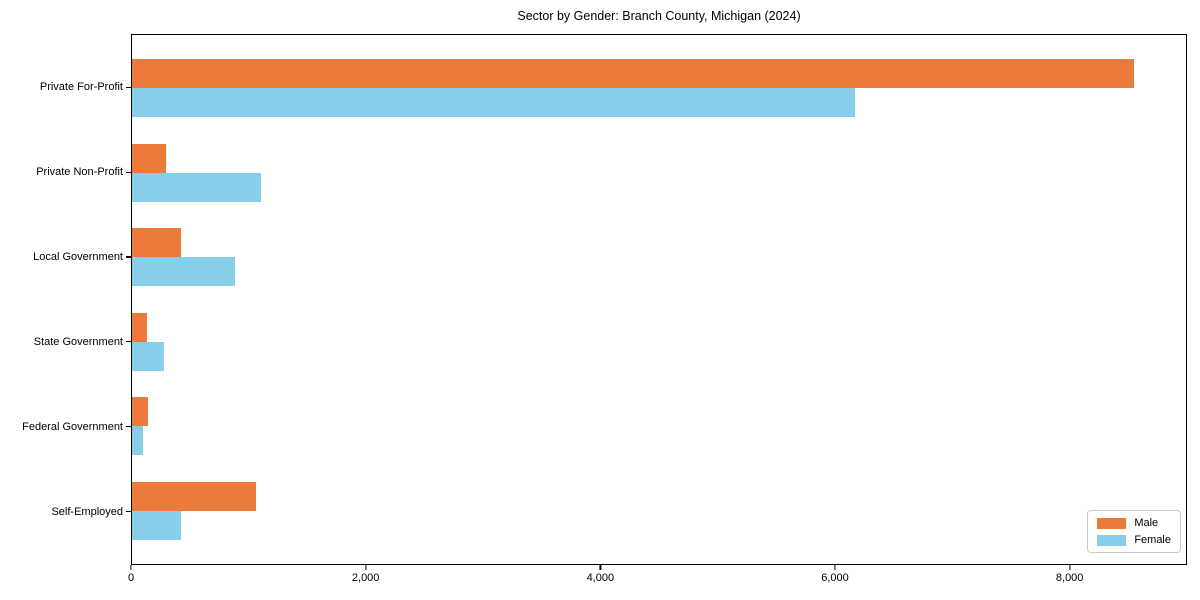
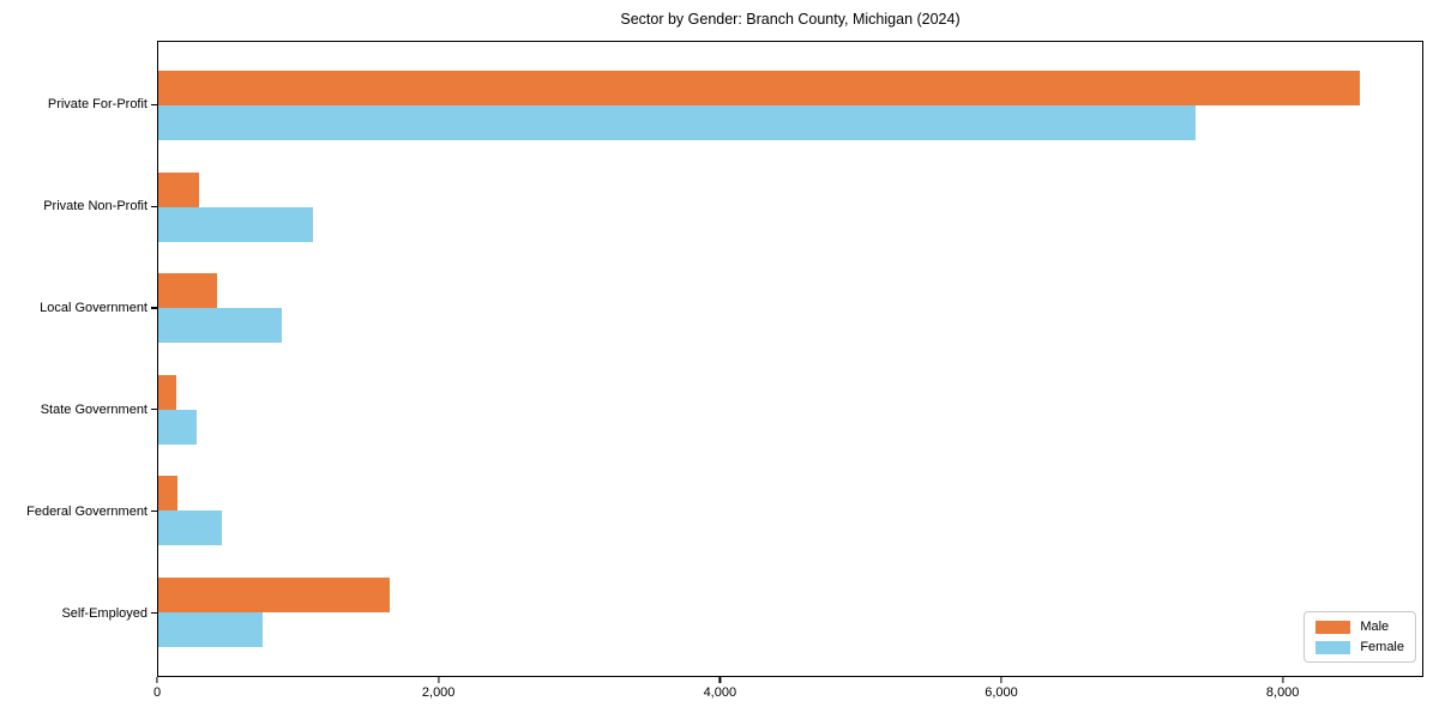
Female/Private For-Profit: 6170 -> 7390
Female/Federal Government: 90 -> 450
Male/Self-Employed: 1060 -> 1650
Female/Self-Employed: 420 -> 740
